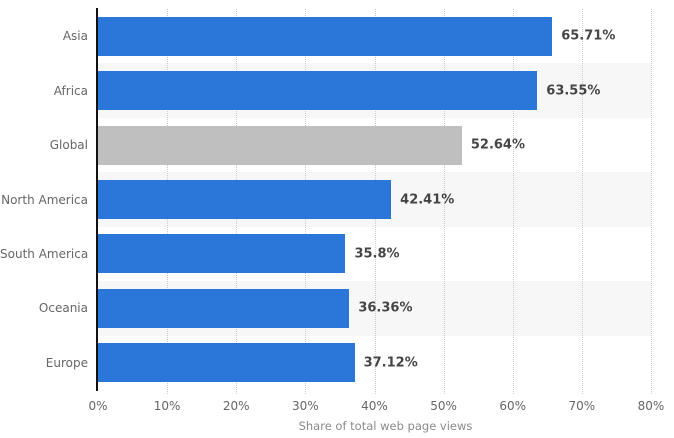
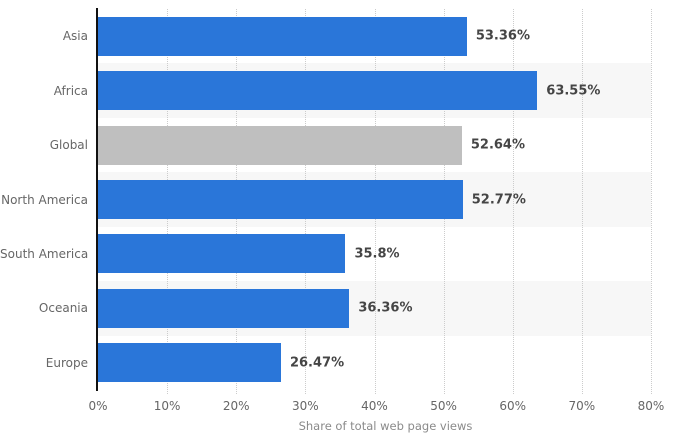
Asia: 65.71% -> 53.36%
North America: 42.41% -> 52.77%
Europe: 37.12% -> 26.47%
